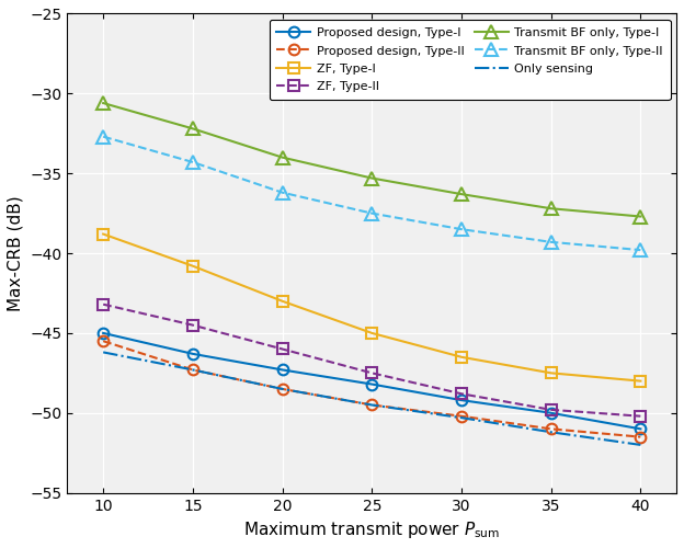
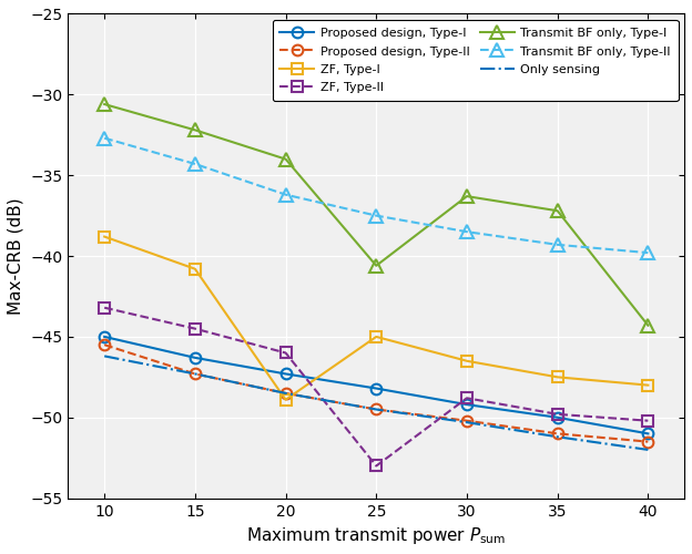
ZF, Type-I/20: -43.0 -> -48.9
ZF, Type-II/25: -47.5 -> -53.0
Transmit BF only, Type-I/25: -35.3 -> -40.6
Transmit BF only, Type-I/40: -37.7 -> -44.3
